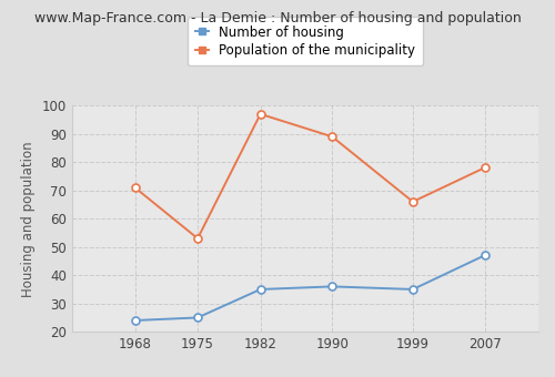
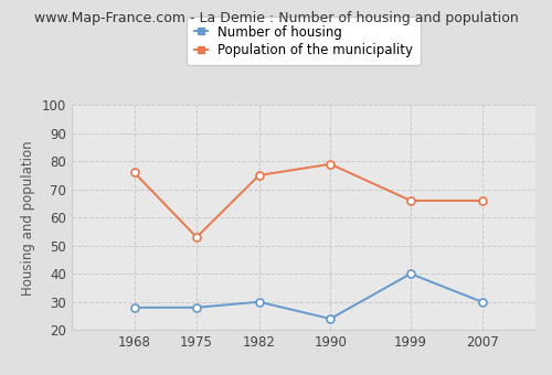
Number of housing/1968: 24 -> 28
Population of the municipality/1968: 71 -> 76
Number of housing/1975: 25 -> 28
Number of housing/1982: 35 -> 30
Population of the municipality/1982: 97 -> 75
Number of housing/1990: 36 -> 24
Population of the municipality/1990: 89 -> 79
Number of housing/1999: 35 -> 40
Number of housing/2007: 47 -> 30
Population of the municipality/2007: 78 -> 66
